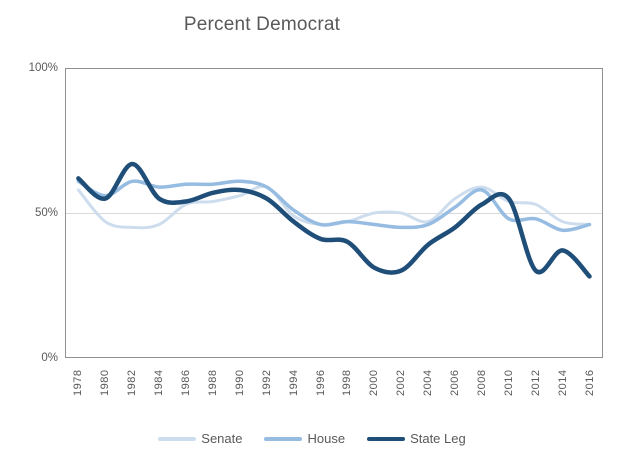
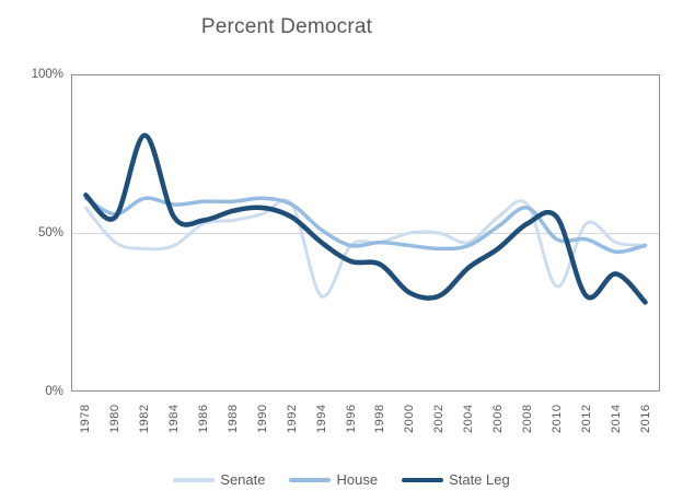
State Leg/1982: 67% -> 81%
Senate/1994: 49% -> 30%
Senate/2010: 54% -> 33%
